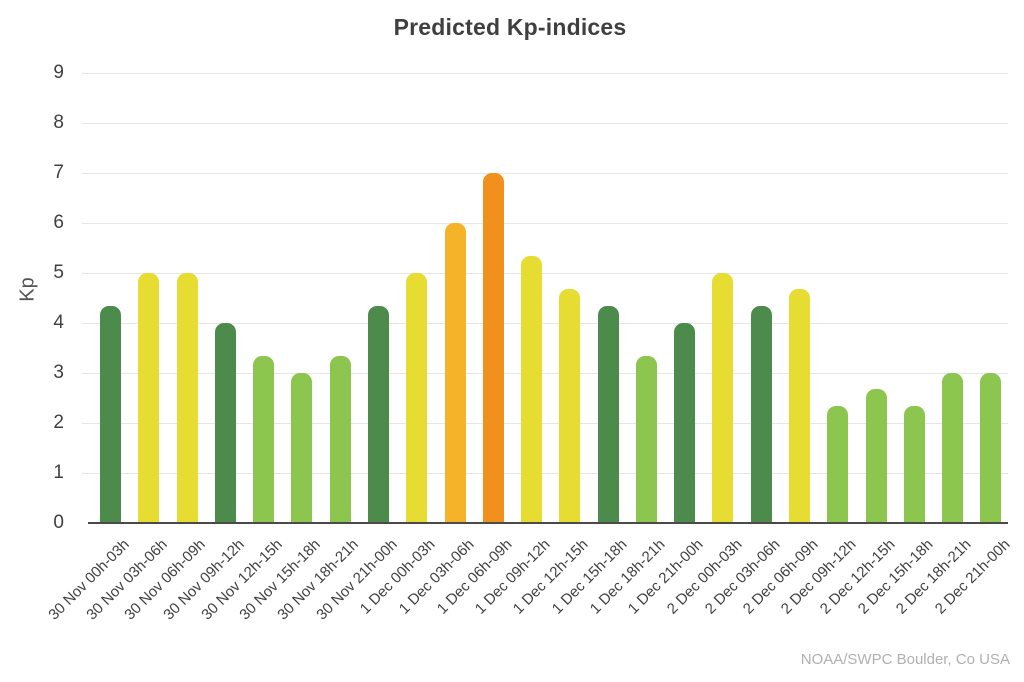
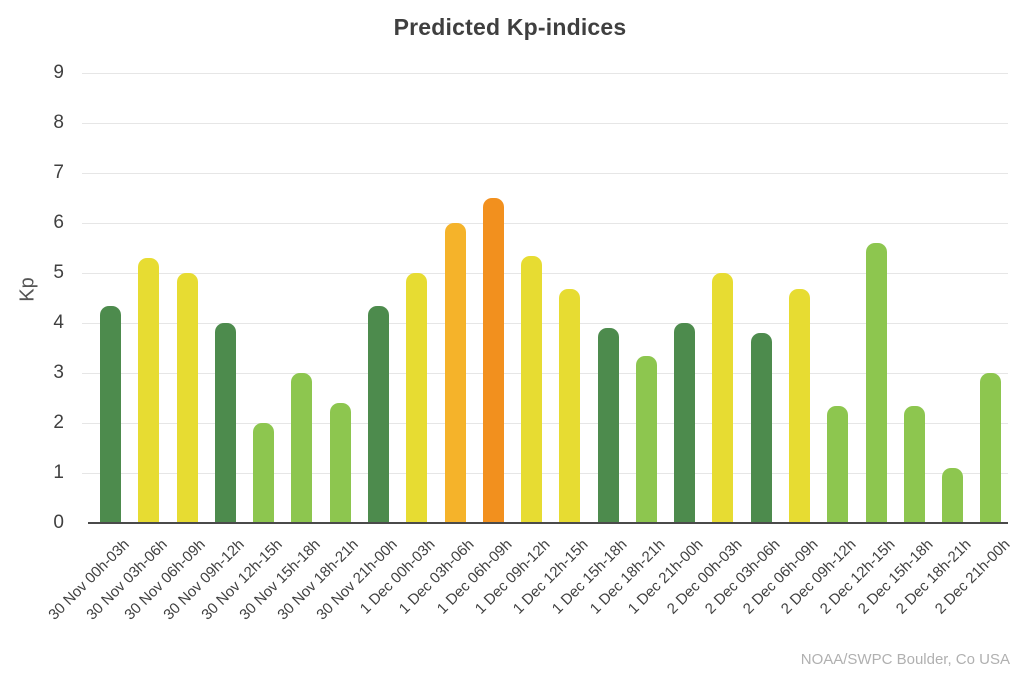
30 Nov 03h-06h: 5.0 -> 5.3
30 Nov 12h-15h: 3.3 -> 2.0
30 Nov 18h-21h: 3.3 -> 2.4
1 Dec 06h-09h: 7.0 -> 6.5
1 Dec 15h-18h: 4.3 -> 3.9
2 Dec 03h-06h: 4.3 -> 3.8
2 Dec 12h-15h: 2.7 -> 5.6
2 Dec 18h-21h: 3.0 -> 1.1
